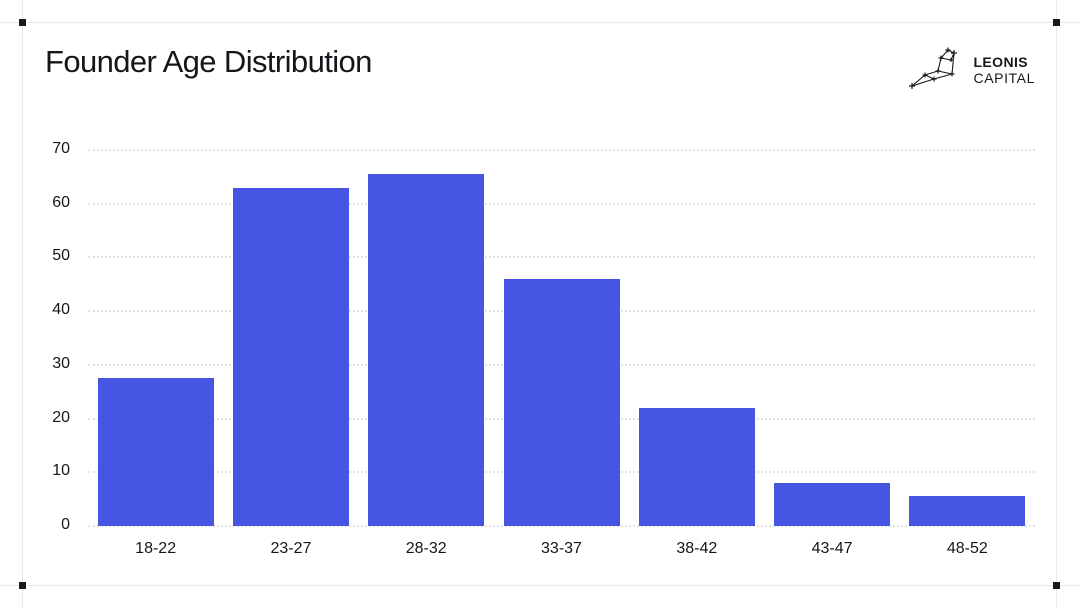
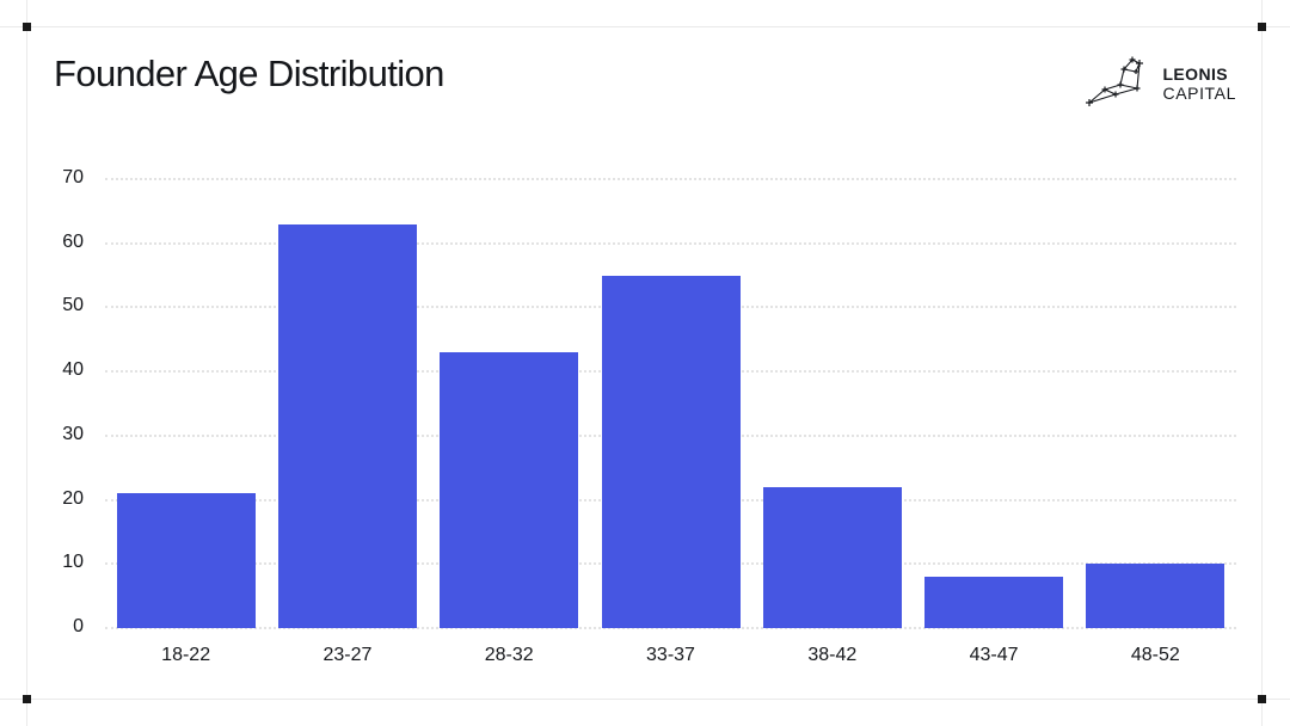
18-22: 28 -> 21
28-32: 66 -> 43
33-37: 46 -> 55
48-52: 6 -> 10
